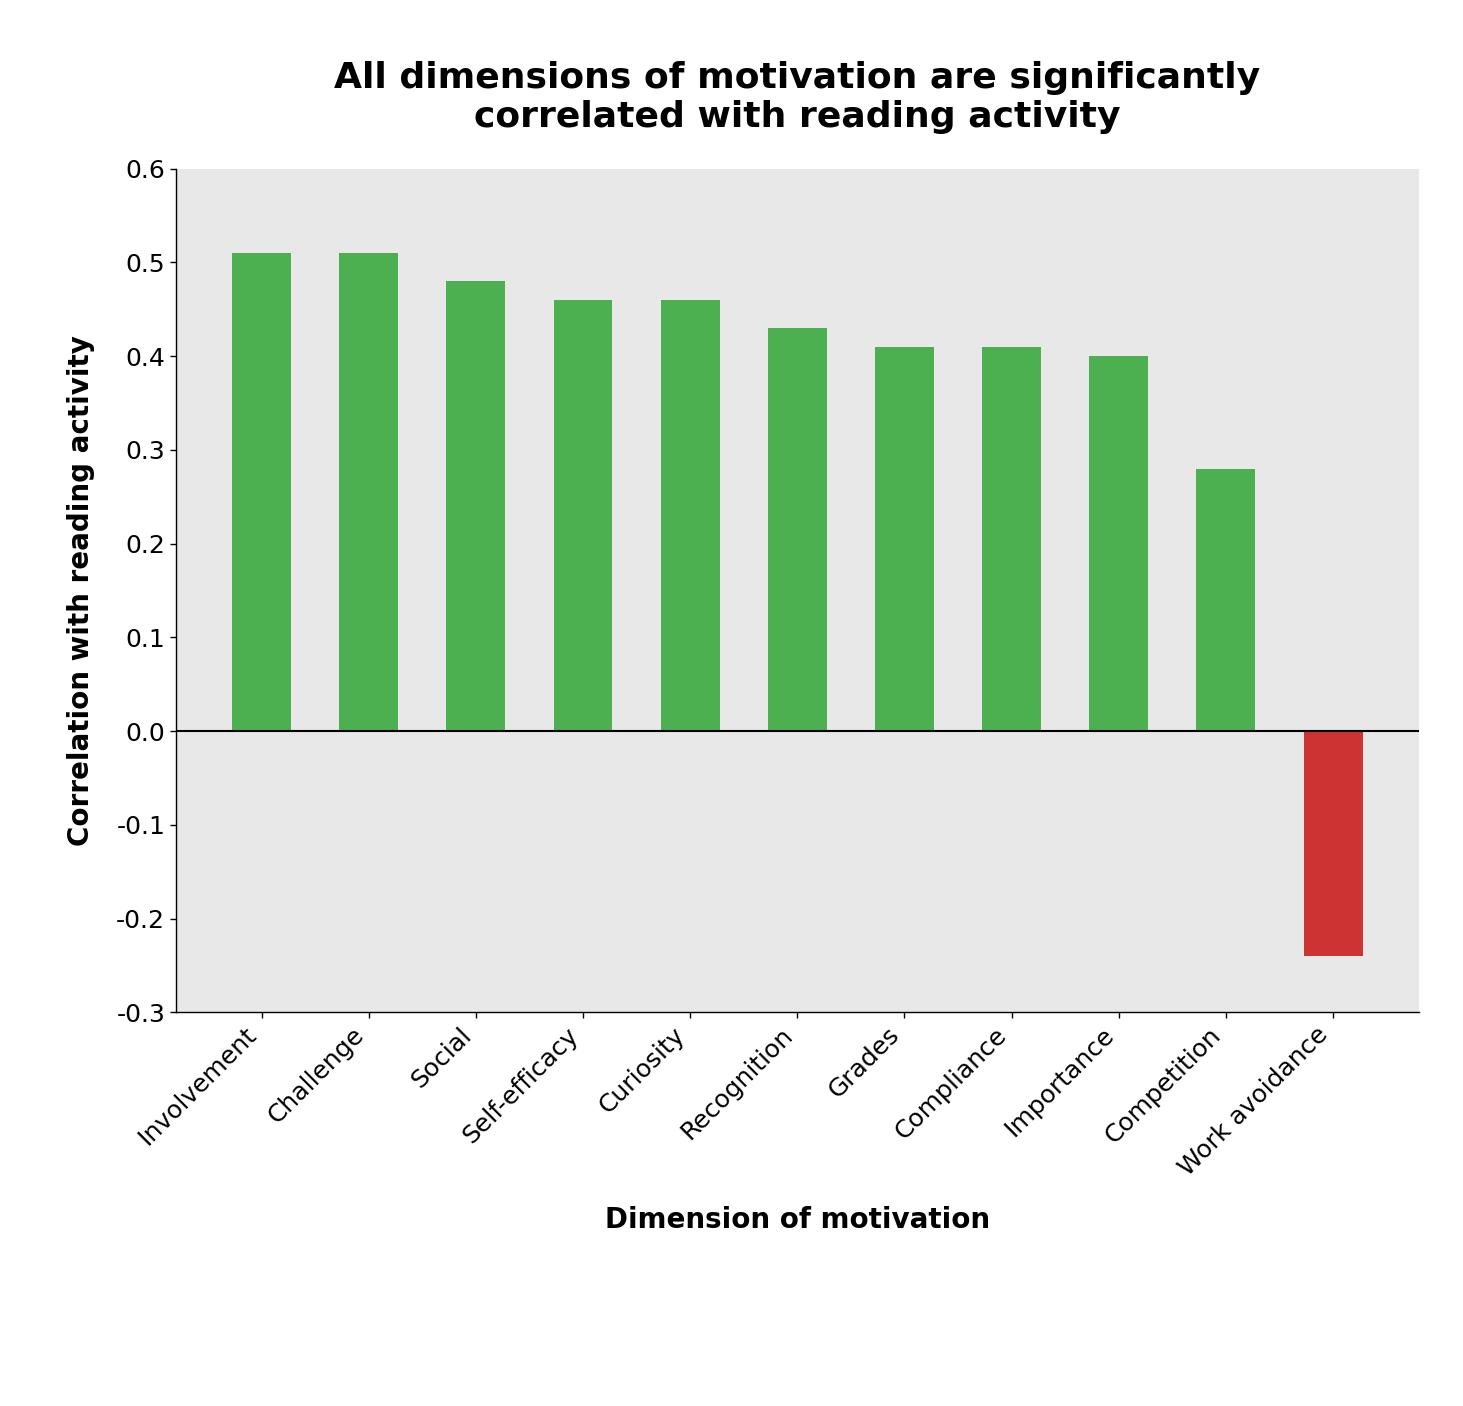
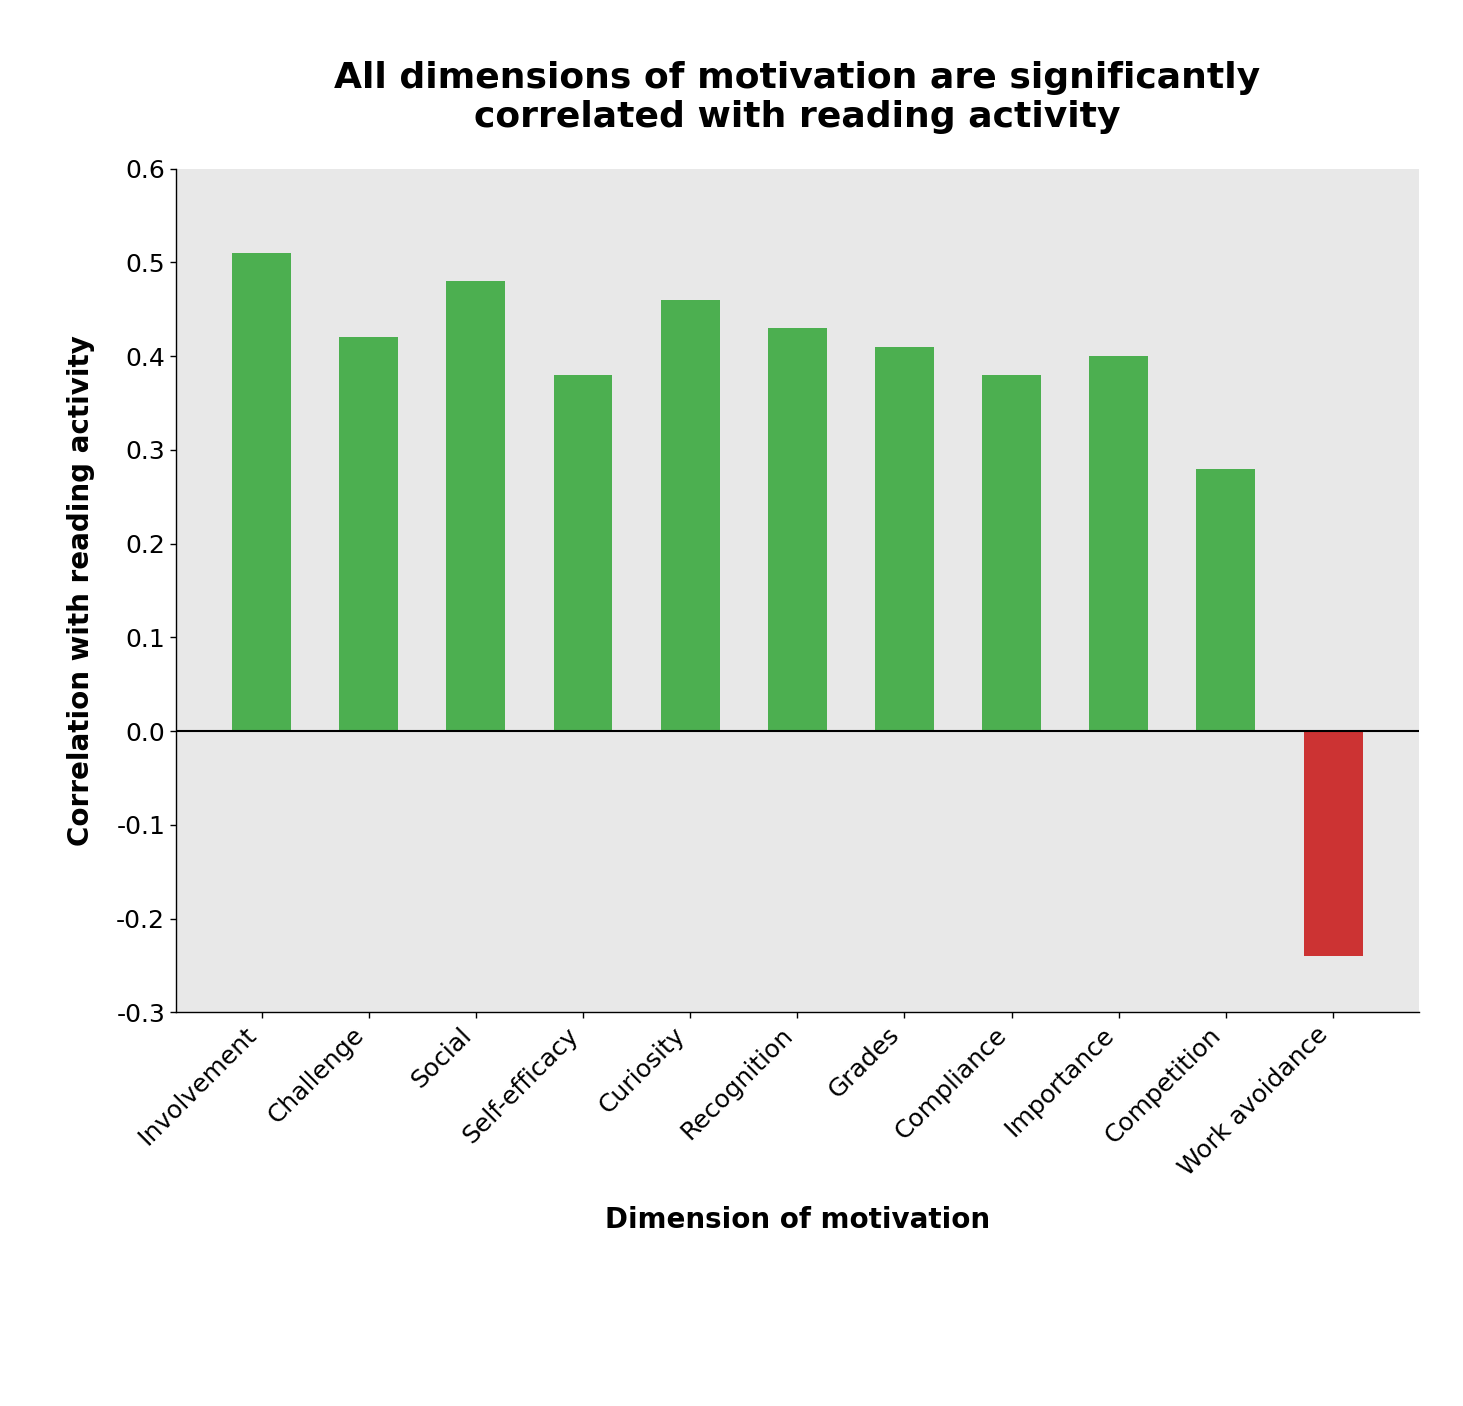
Challenge: 0.51 -> 0.42
Self-efficacy: 0.46 -> 0.38
Compliance: 0.41 -> 0.38
